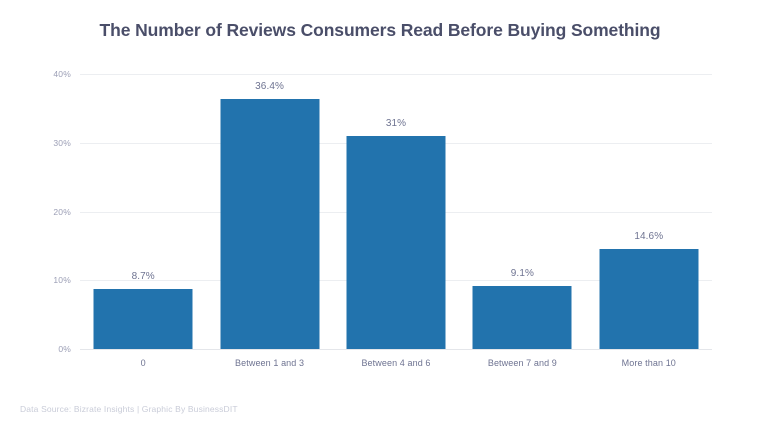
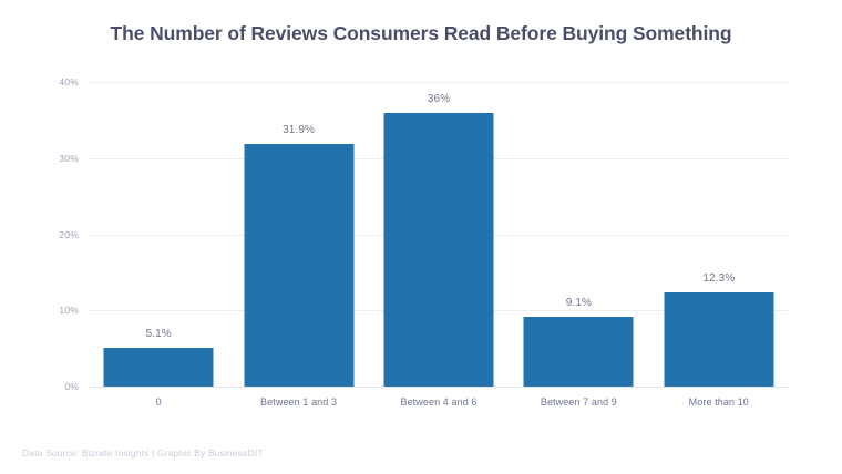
0: 8.7% -> 5.1%
Between 1 and 3: 36.4% -> 31.9%
Between 4 and 6: 31% -> 36%
More than 10: 14.6% -> 12.3%
